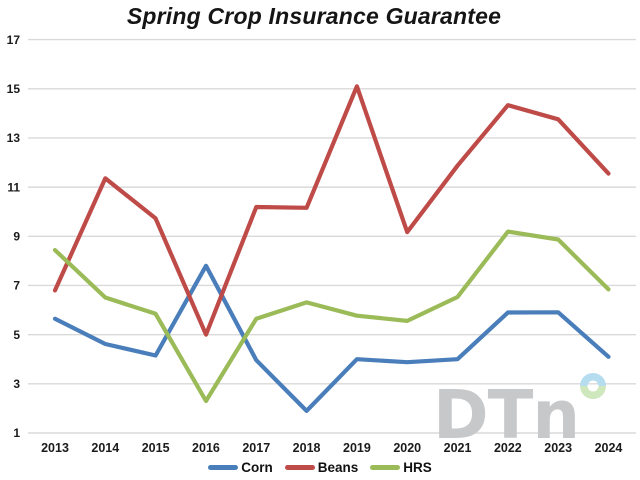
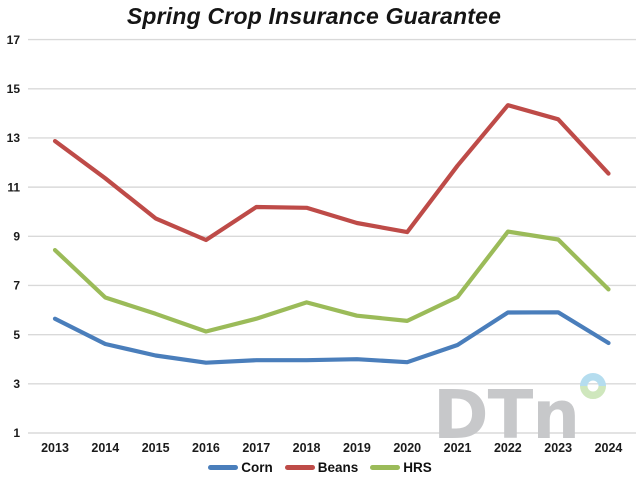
Beans/2013: 6.8 -> 12.9
Corn/2016: 7.8 -> 3.9
Beans/2016: 5.0 -> 8.8
HRS/2016: 2.3 -> 5.1
Corn/2018: 1.9 -> 4.0
Beans/2019: 15.1 -> 9.5
Corn/2021: 4.0 -> 4.6
Corn/2024: 4.1 -> 4.7
